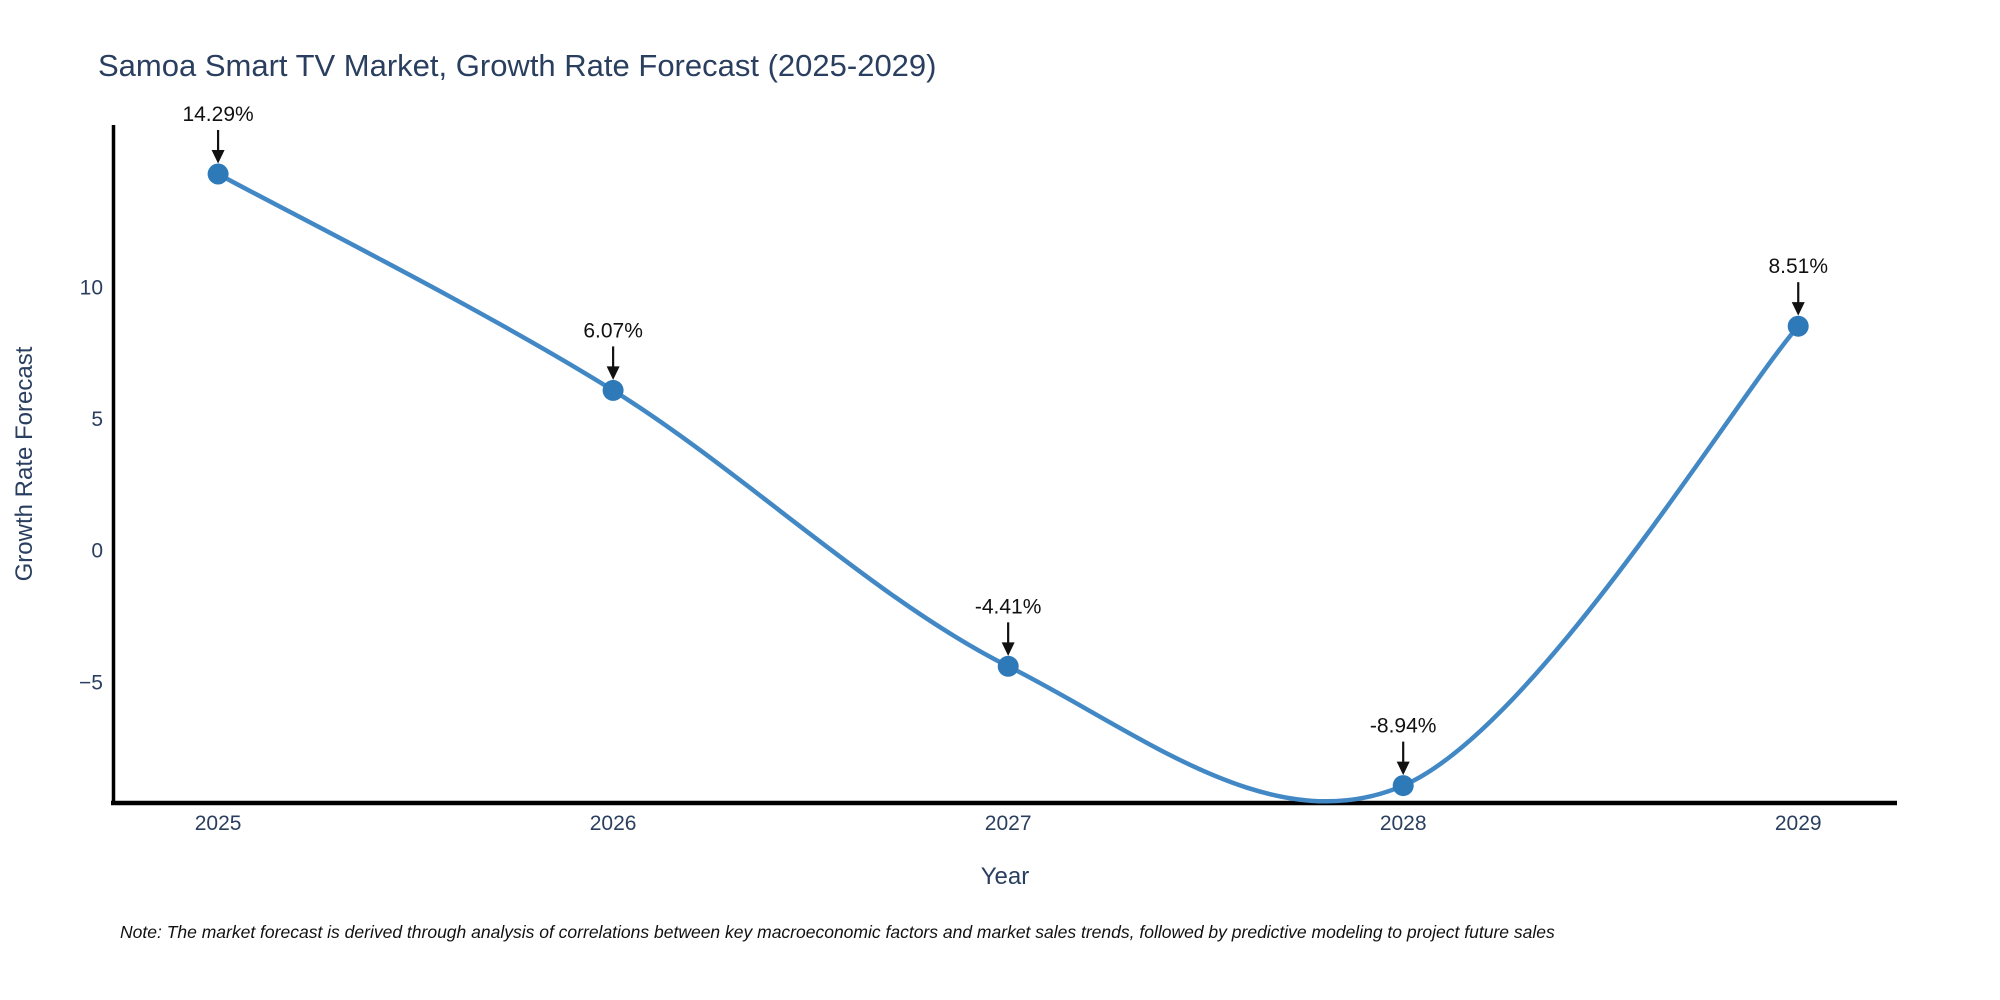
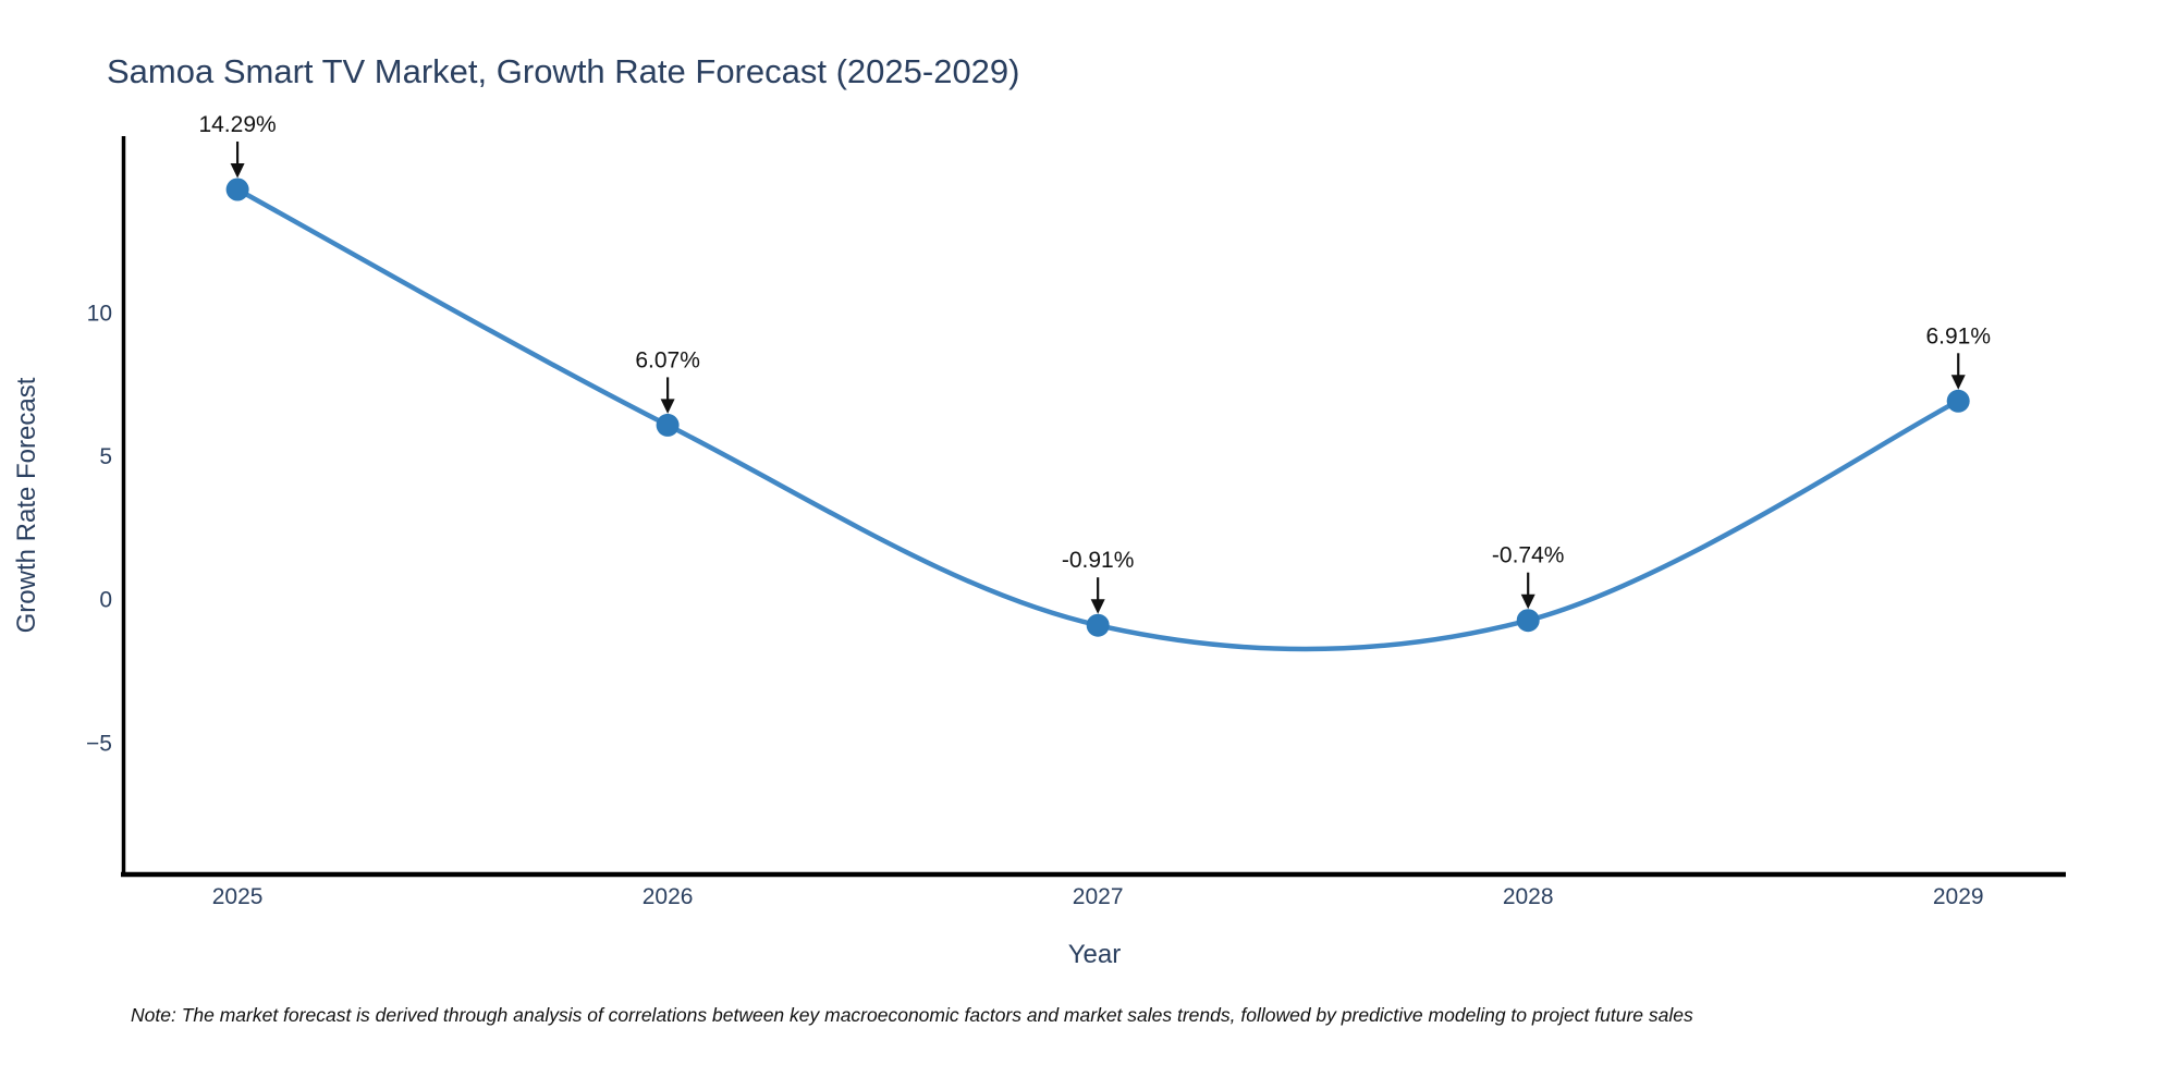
2027: -4.41% -> -0.91%
2028: -8.94% -> -0.74%
2029: 8.51% -> 6.91%
